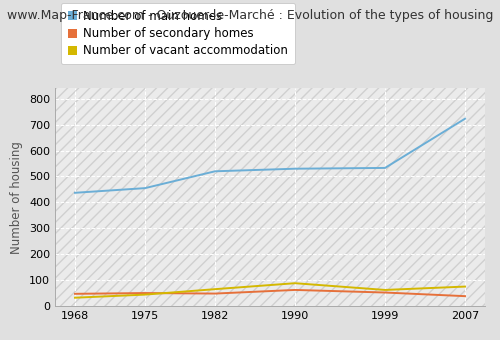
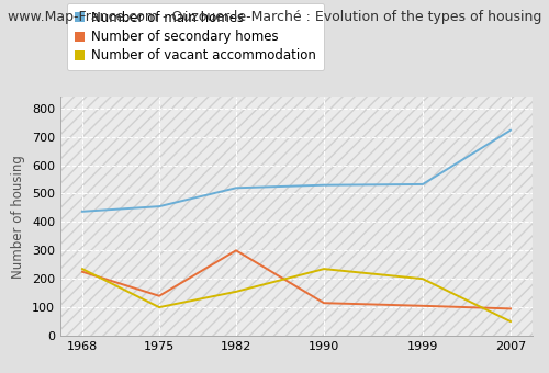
Number of secondary homes/1968: 47 -> 225
Number of vacant accommodation/1968: 32 -> 235
Number of secondary homes/1975: 50 -> 140
Number of vacant accommodation/1975: 44 -> 100
Number of secondary homes/1982: 48 -> 300
Number of vacant accommodation/1982: 65 -> 155
Number of secondary homes/1990: 62 -> 115
Number of vacant accommodation/1990: 88 -> 235
Number of secondary homes/1999: 52 -> 105
Number of vacant accommodation/1999: 62 -> 200
Number of secondary homes/2007: 38 -> 95
Number of vacant accommodation/2007: 75 -> 50
